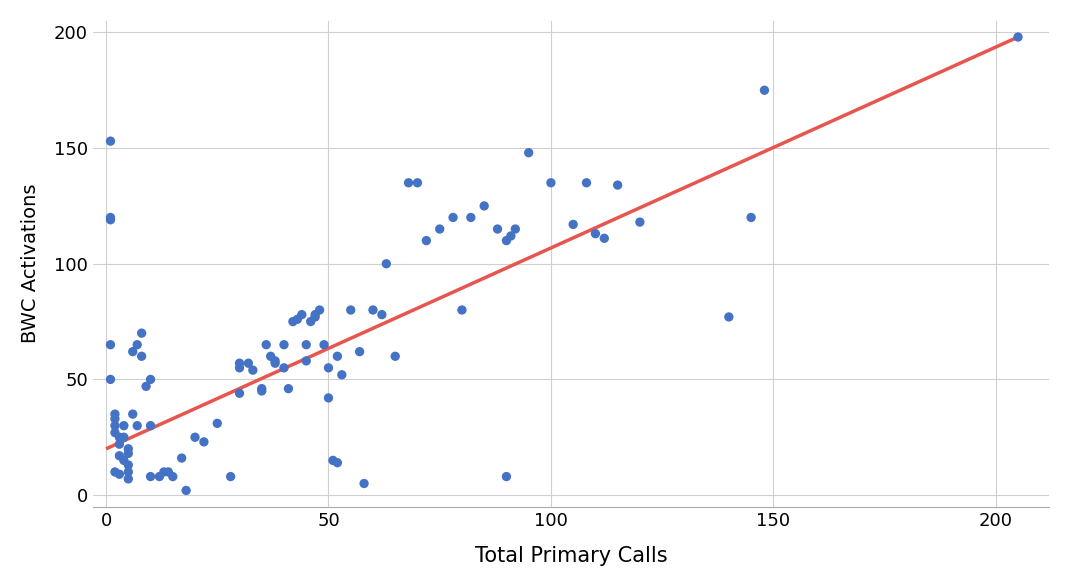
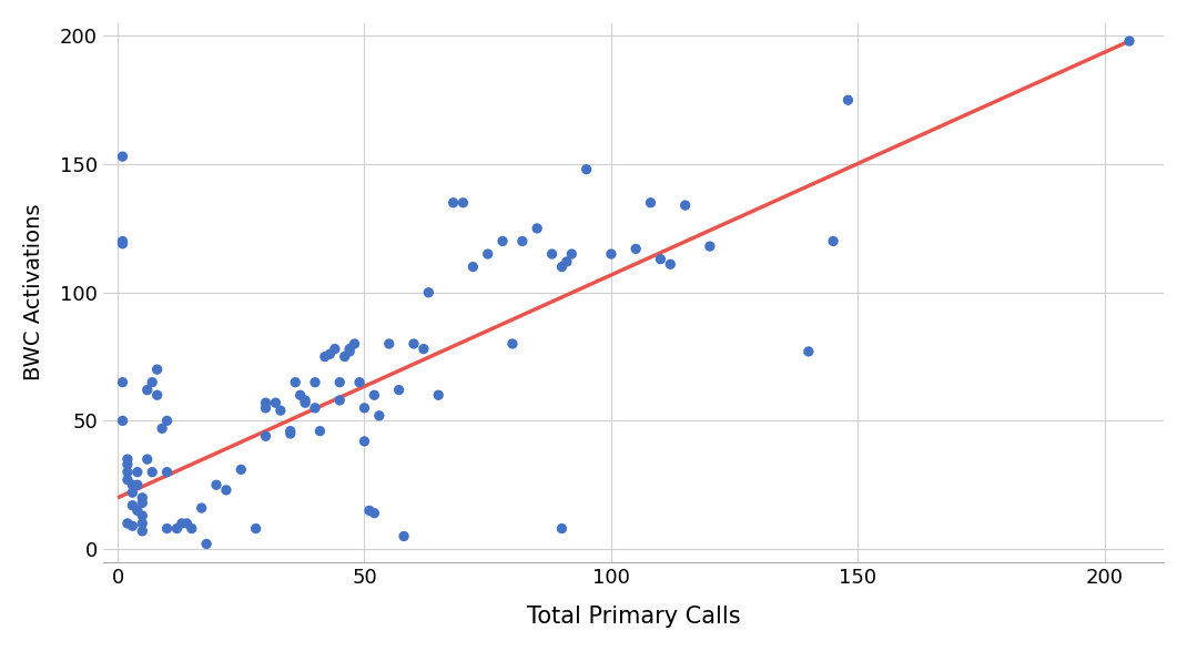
100: 135 -> 115
